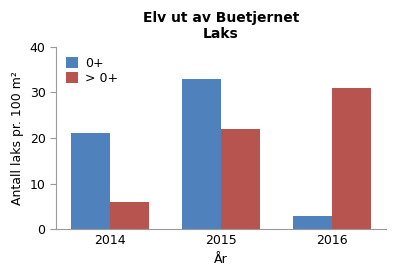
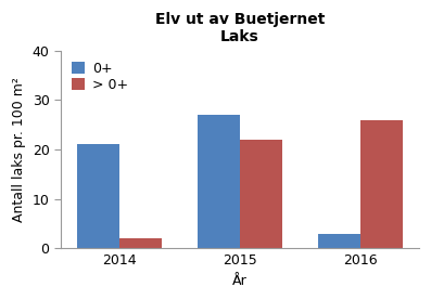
> 0+/2014: 6 -> 2
0+/2015: 33 -> 27
> 0+/2016: 31 -> 26
